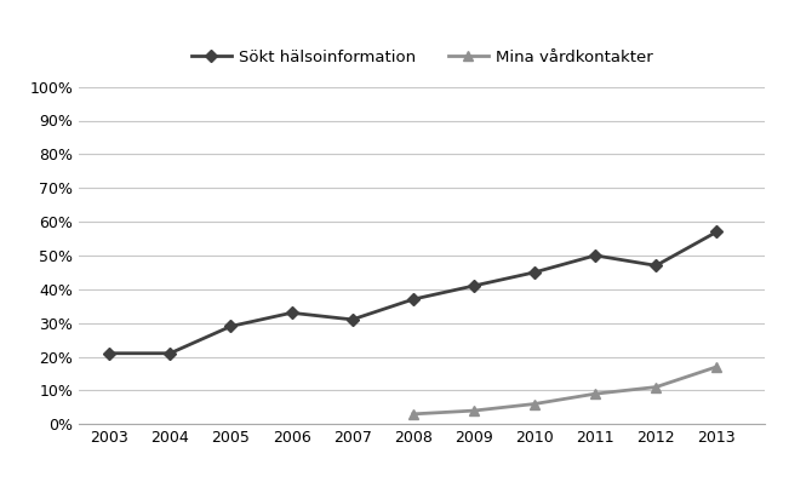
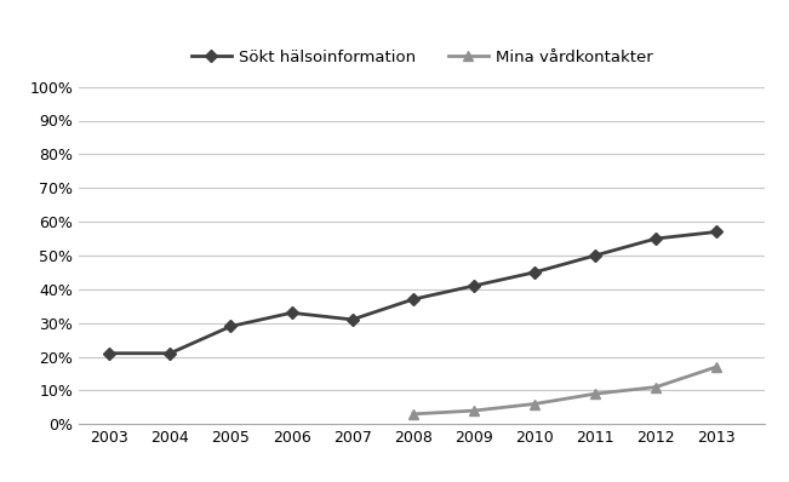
Sökt hälsoinformation/2012: 47% -> 55%
